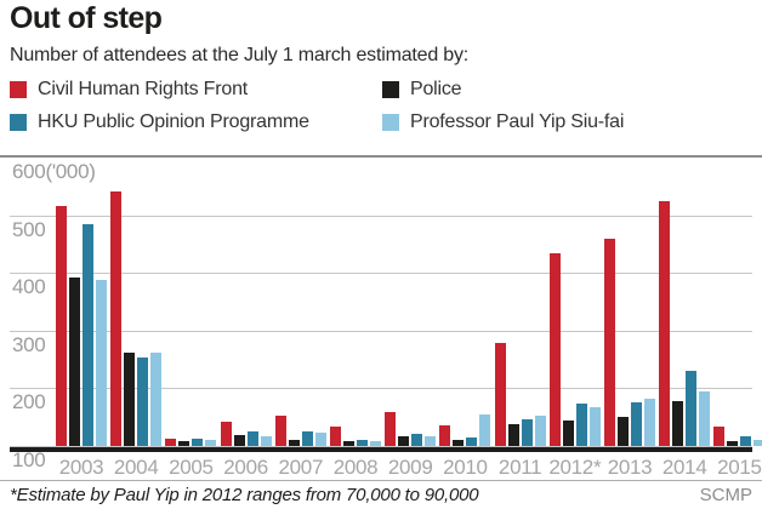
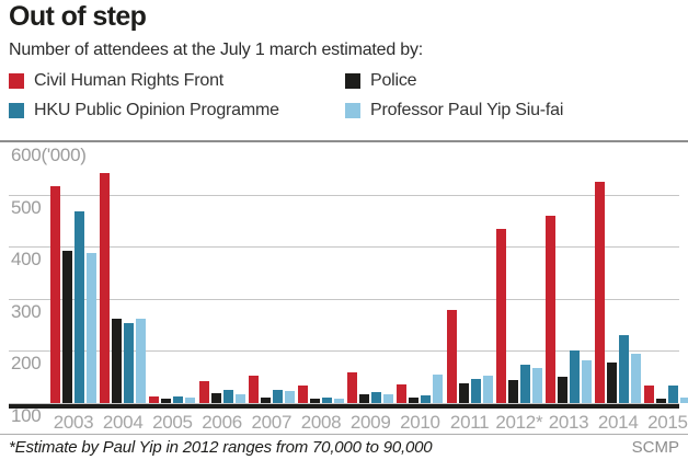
HKU Public Opinion Programme/2003: 460 -> 440
HKU Public Opinion Programme/2013: 90 -> 120
HKU Public Opinion Programme/2015: 20 -> 40
